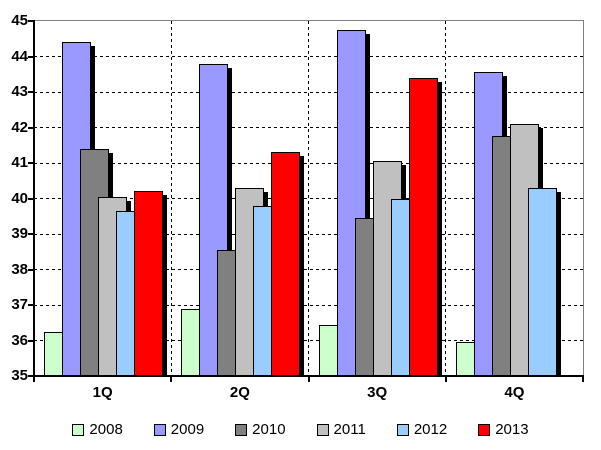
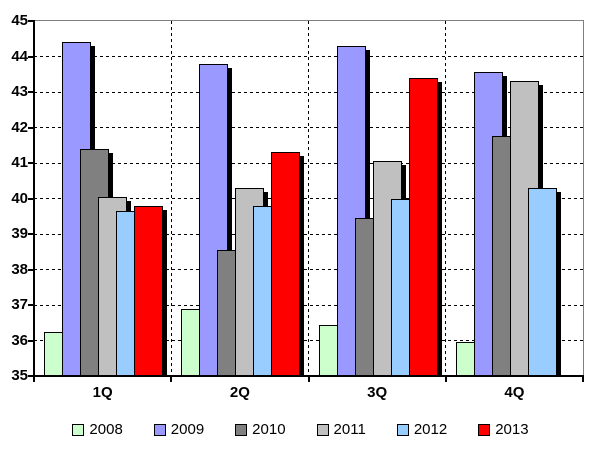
2013/1Q: 40.2 -> 39.8
2009/3Q: 44.8 -> 44.3
2011/4Q: 42.1 -> 43.3
